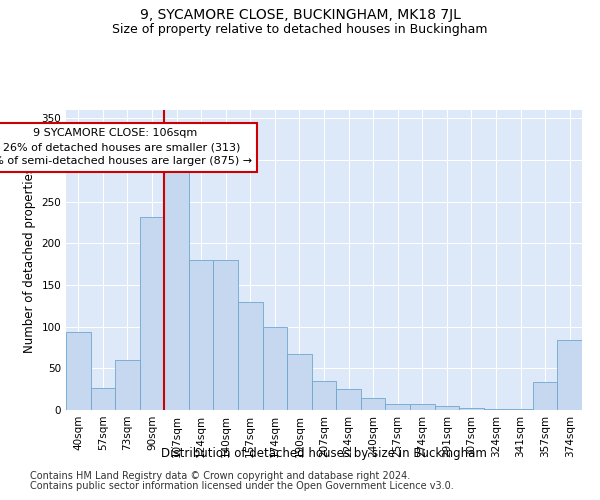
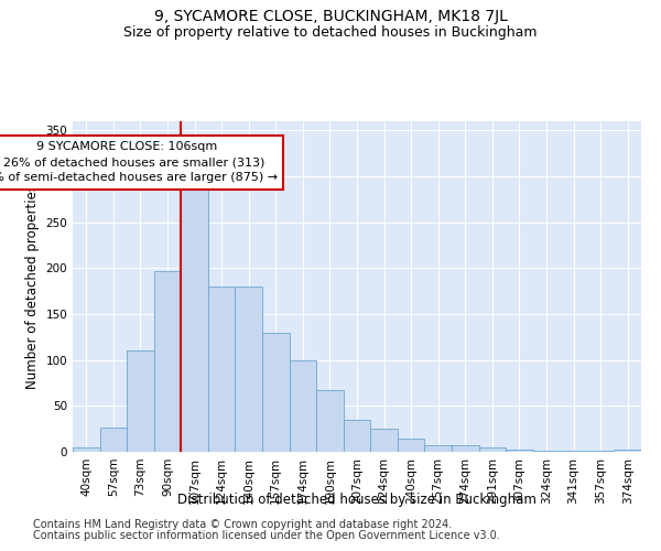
40sqm: 94 -> 5
73sqm: 60 -> 110
90sqm: 232 -> 197
357sqm: 34 -> 1
374sqm: 84 -> 2
